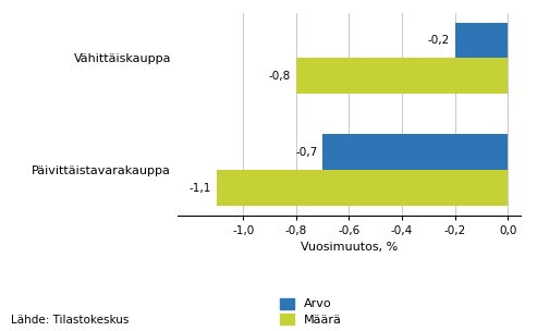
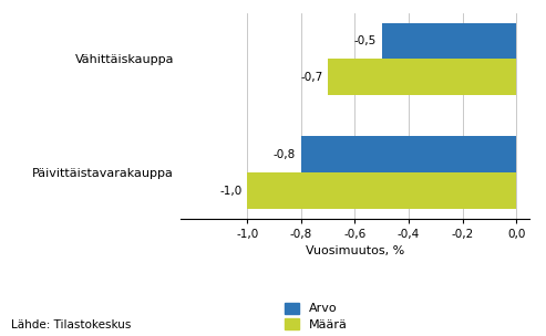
Arvo/Vähittäiskauppa: -0,2 -> -0,5
Määrä/Vähittäiskauppa: -0,8 -> -0,7
Arvo/Päivittäistavarakauppa: -0,7 -> -0,8
Määrä/Päivittäistavarakauppa: -1,1 -> -1,0
